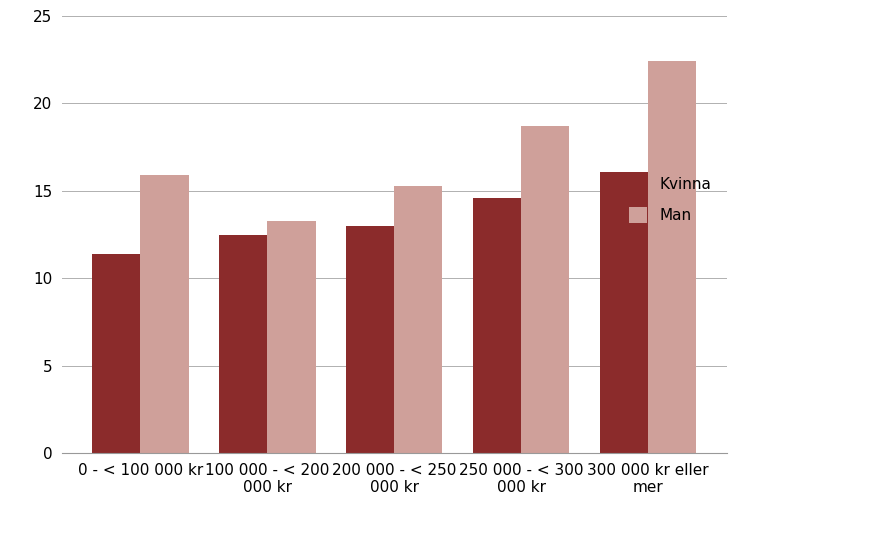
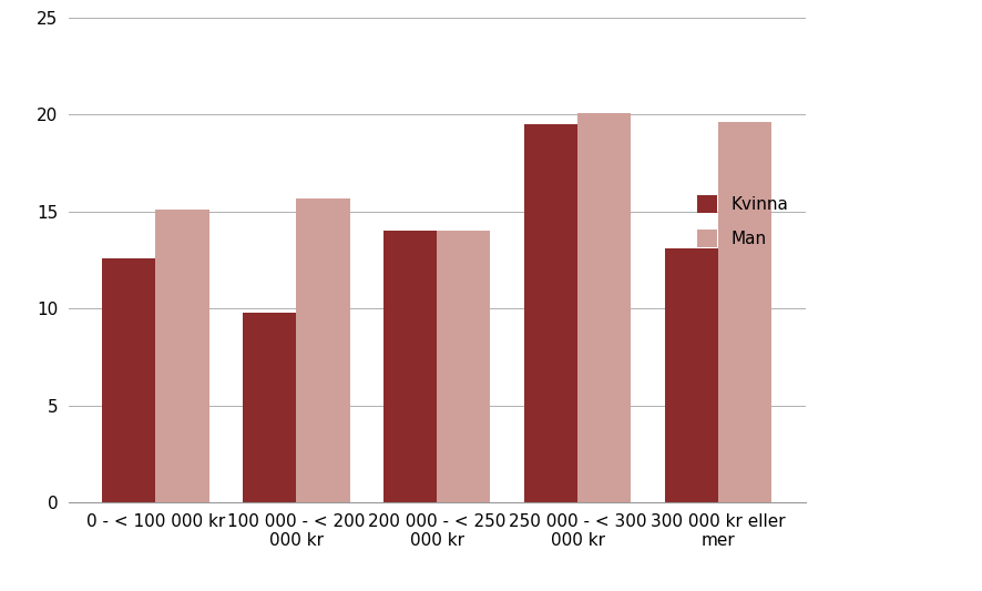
Kvinna/0 - < 100 000 kr: 11.4 -> 12.6
Man/0 - < 100 000 kr: 15.9 -> 15.1
Kvinna/100 000 - < 200 000 kr: 12.5 -> 9.8
Man/100 000 - < 200 000 kr: 13.3 -> 15.7
Kvinna/200 000 - < 250 000 kr: 13.0 -> 14.0
Man/200 000 - < 250 000 kr: 15.3 -> 14.0
Kvinna/250 000 - < 300 000 kr: 14.6 -> 19.5
Man/250 000 - < 300 000 kr: 18.7 -> 20.1
Kvinna/300 000 kr eller mer: 16.1 -> 13.1
Man/300 000 kr eller mer: 22.4 -> 19.6
